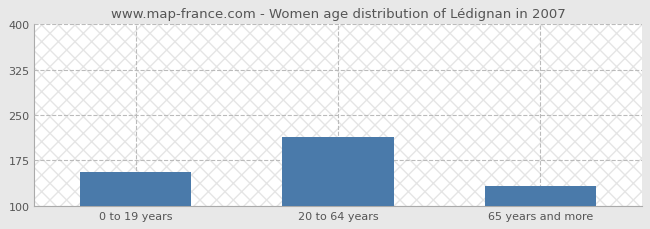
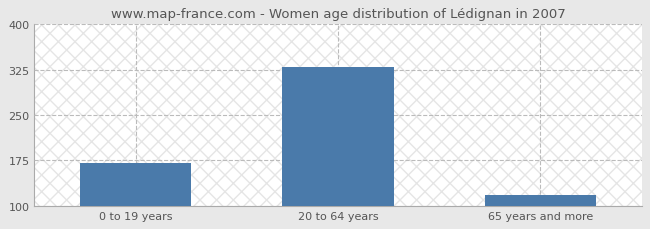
0 to 19 years: 156 -> 170
20 to 64 years: 214 -> 330
65 years and more: 132 -> 118
